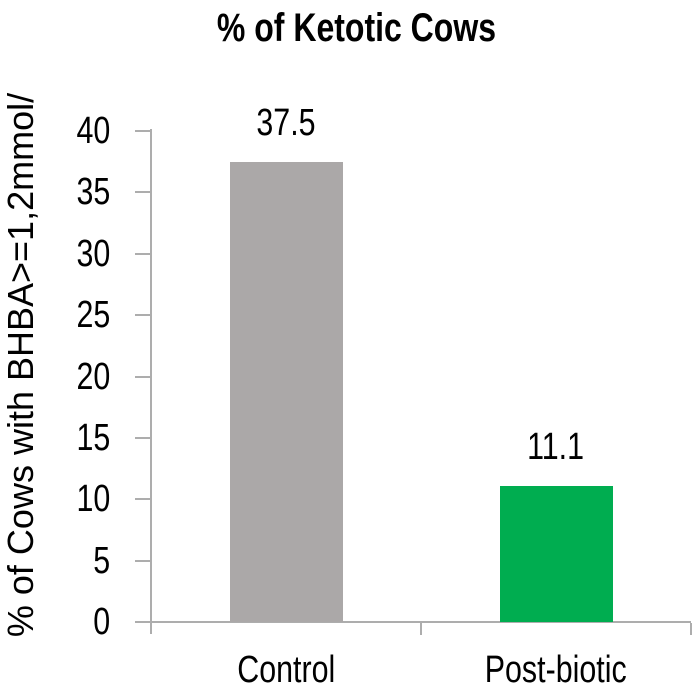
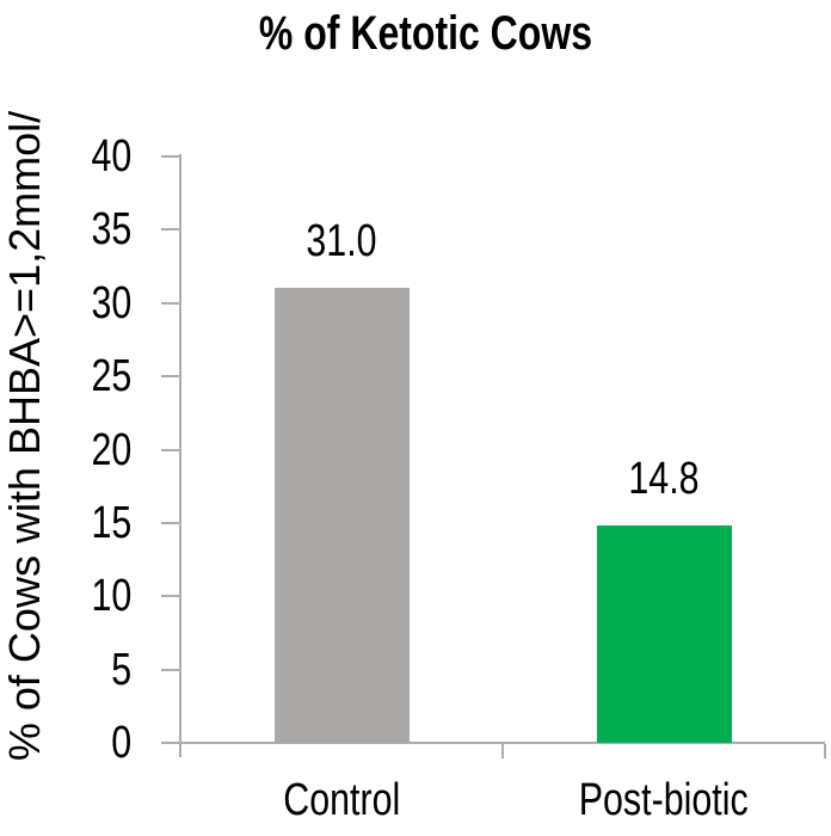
Control: 37.5 -> 31.0
Post-biotic: 11.1 -> 14.8
